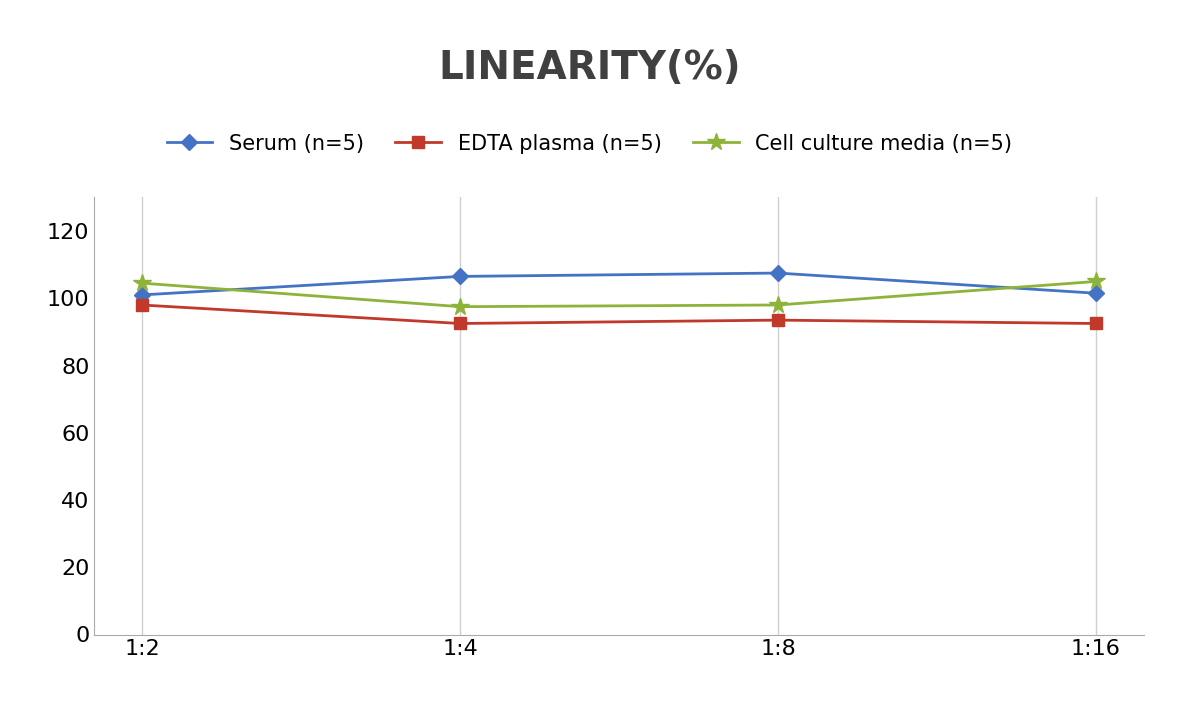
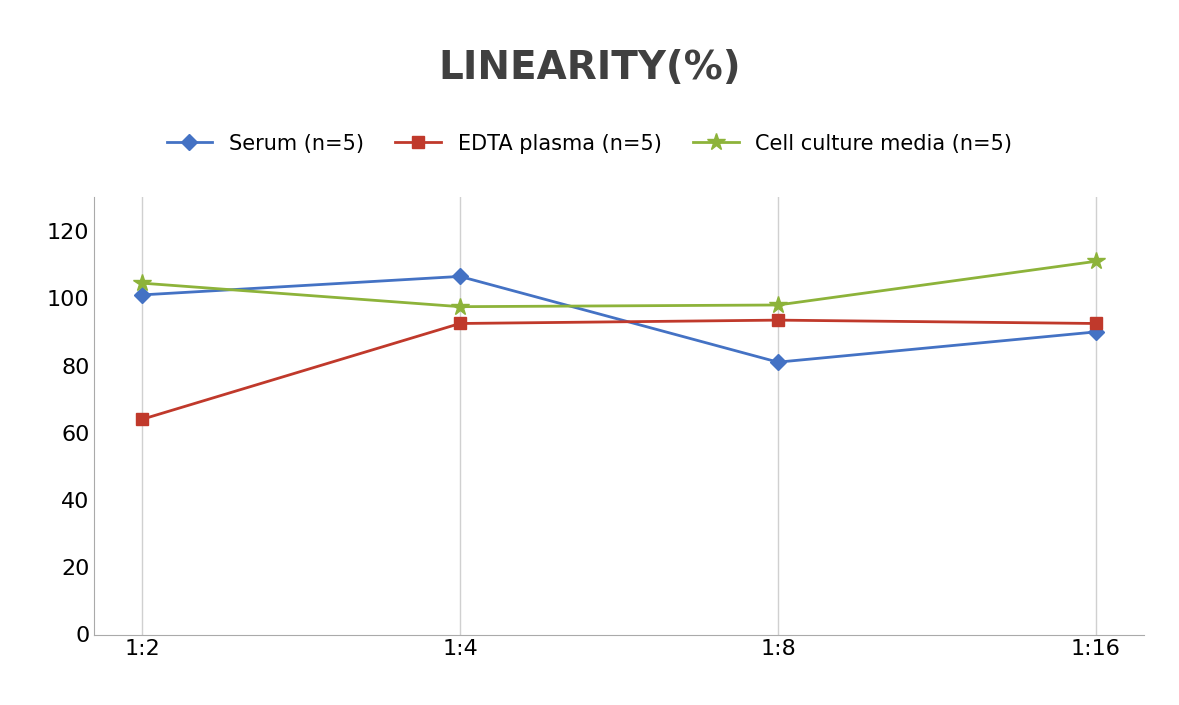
EDTA plasma (n=5)/1:2: 98.0 -> 64.0
Serum (n=5)/1:8: 107.5 -> 81.0
Serum (n=5)/1:16: 101.5 -> 90.0
Cell culture media (n=5)/1:16: 105.0 -> 111.0
